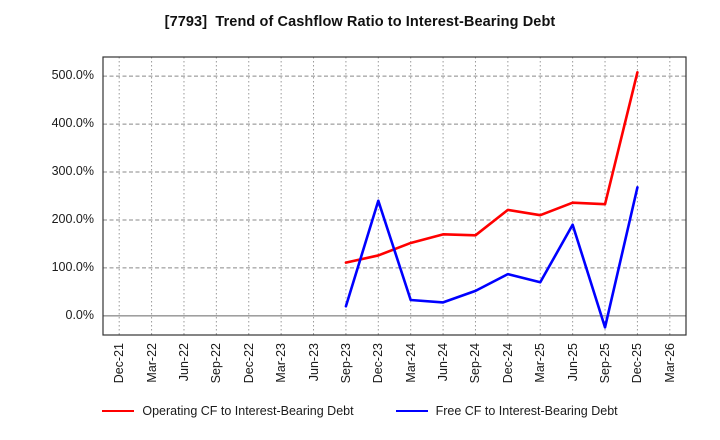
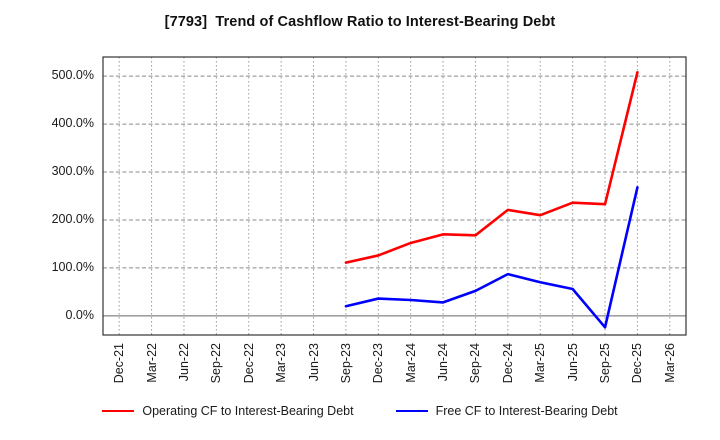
Free CF to Interest-Bearing Debt/Dec-23: 240% -> 40%
Free CF to Interest-Bearing Debt/Jun-25: 190% -> 60%
